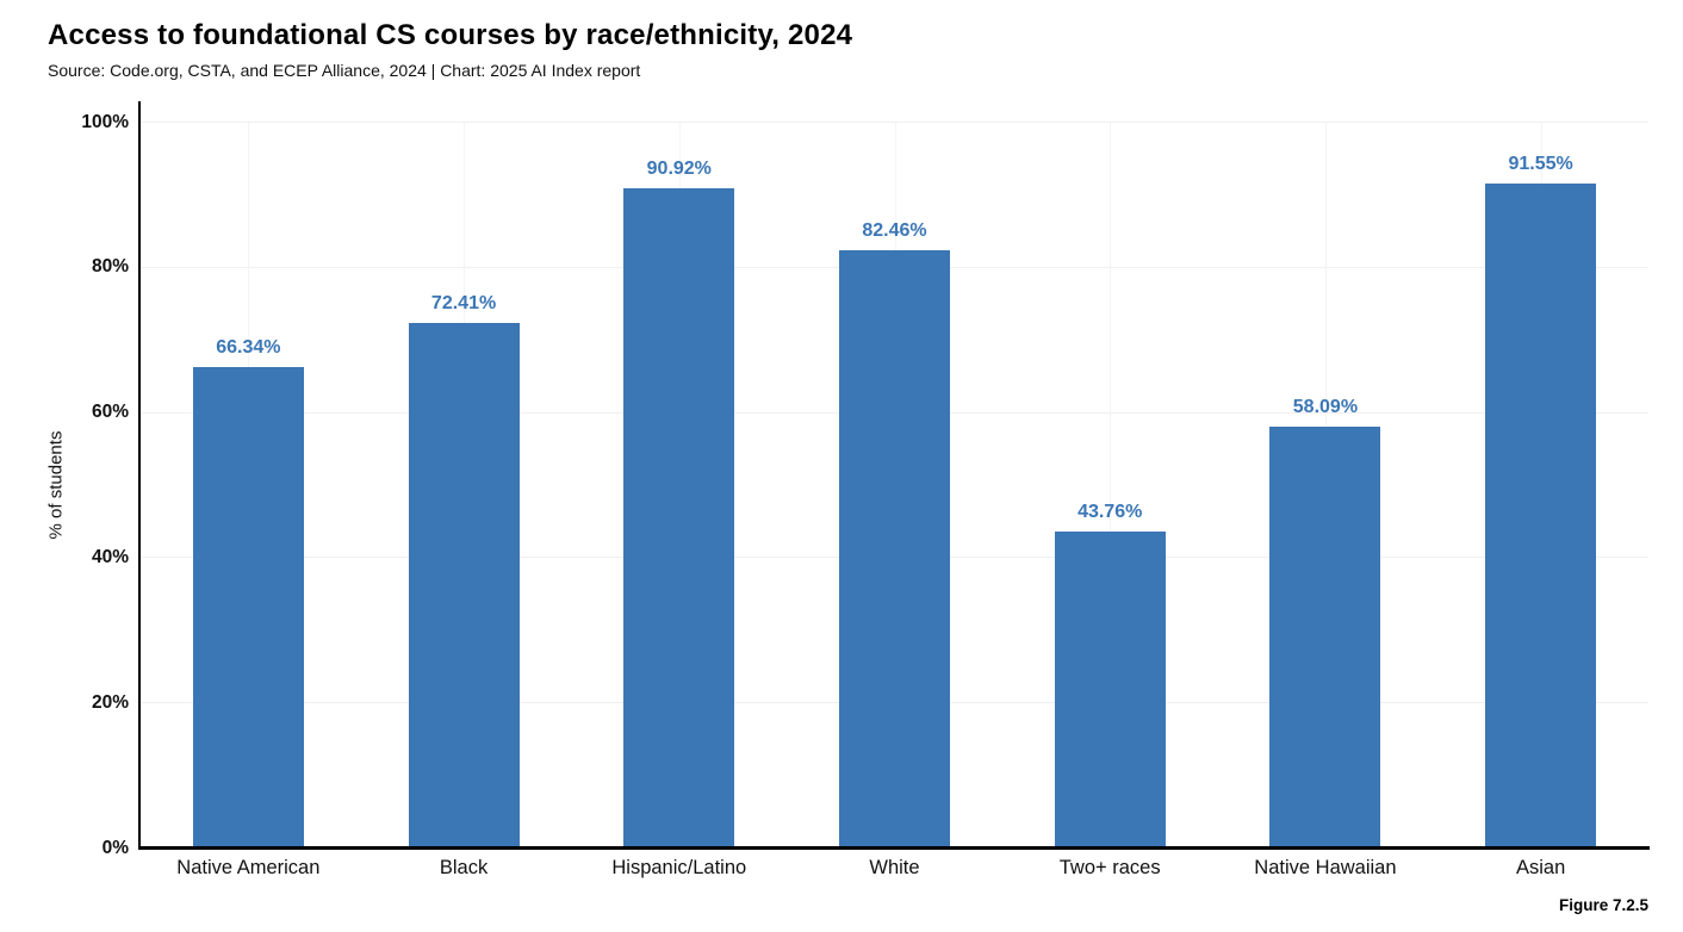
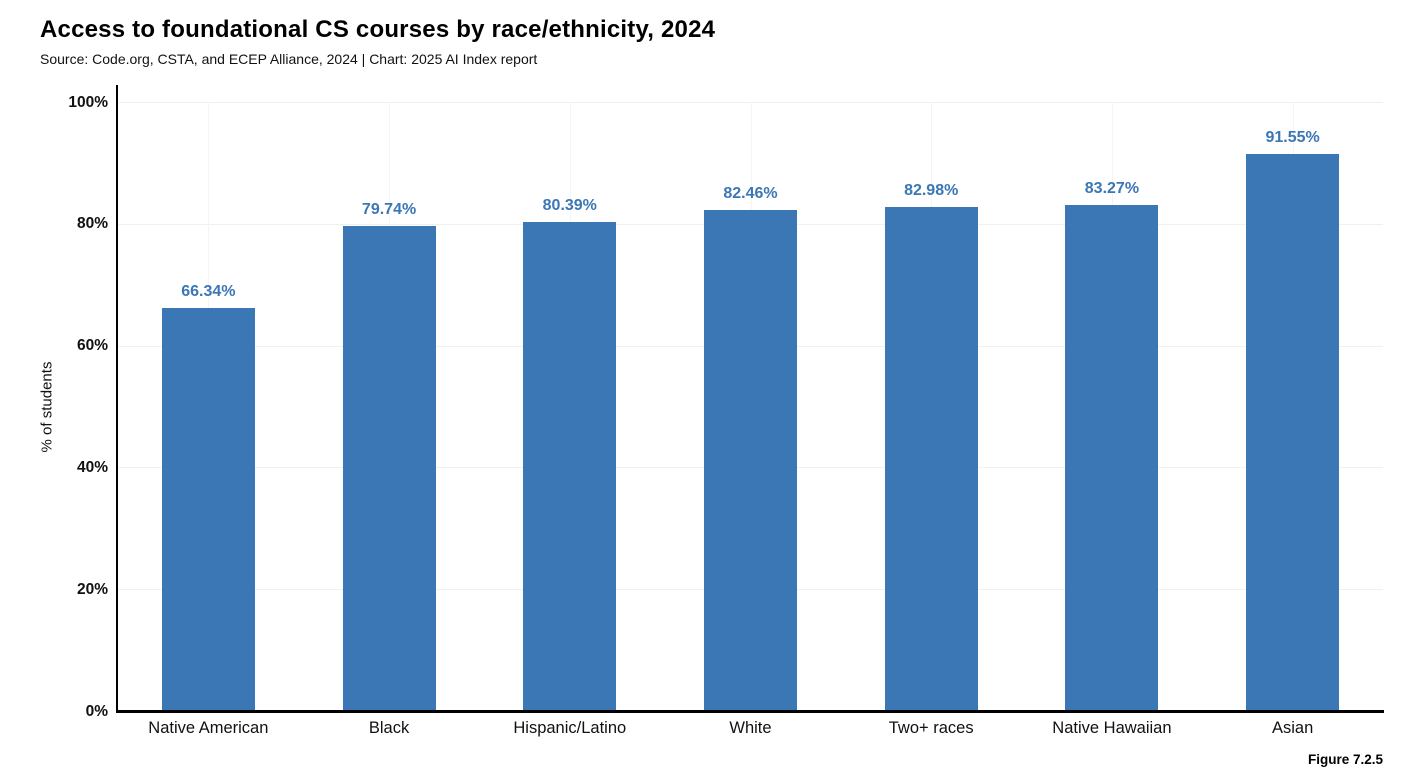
Black: 72.41% -> 79.74%
Hispanic/Latino: 90.92% -> 80.39%
Two+ races: 43.76% -> 82.98%
Native Hawaiian: 58.09% -> 83.27%
